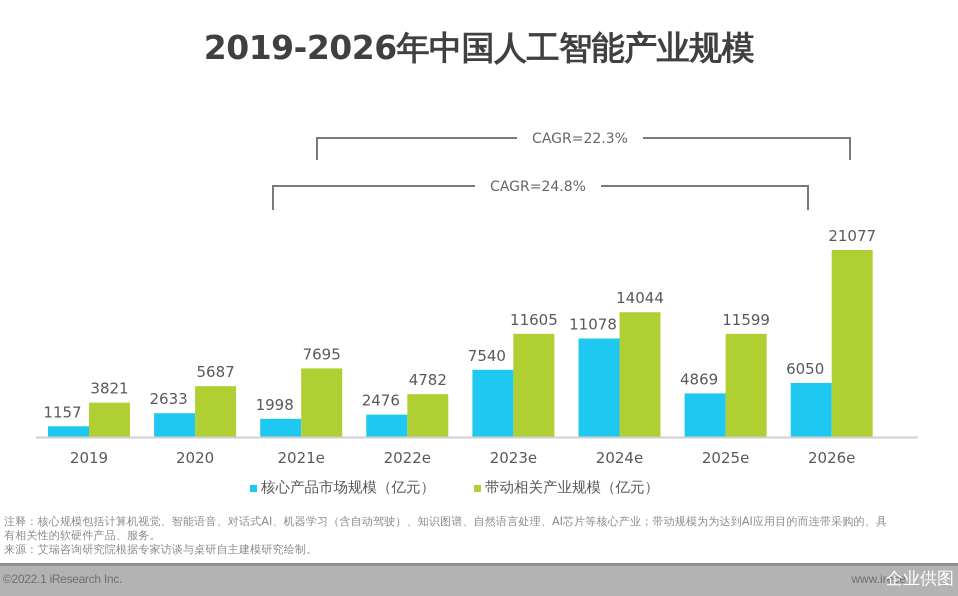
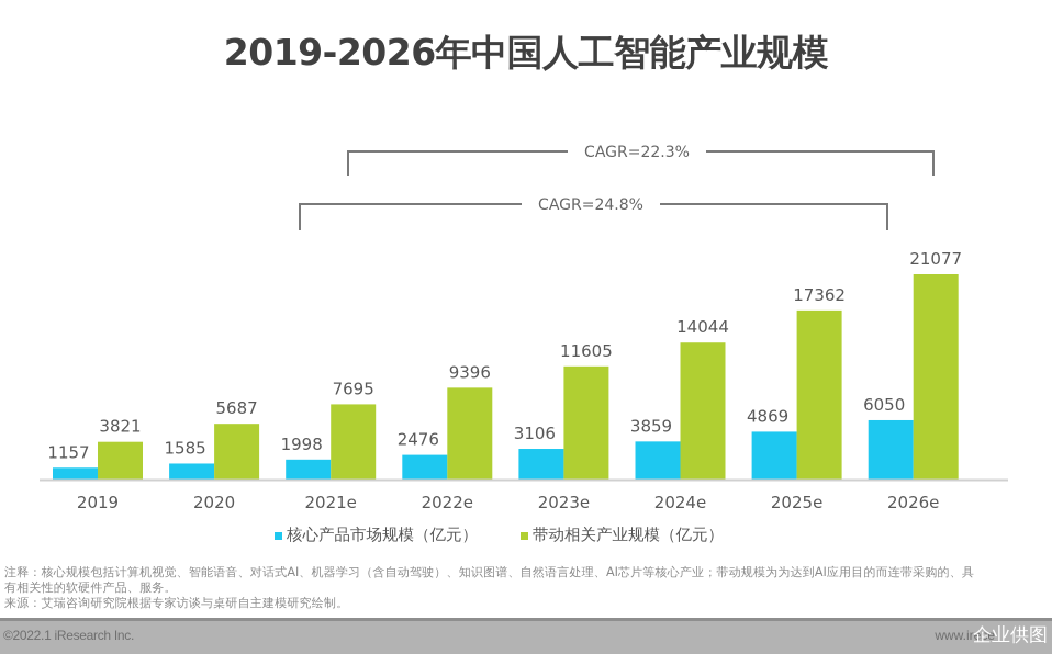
核心产品市场规模（亿元）/2020: 2633 -> 1585
带动相关产业规模（亿元）/2022e: 4782 -> 9396
核心产品市场规模（亿元）/2023e: 7540 -> 3106
核心产品市场规模（亿元）/2024e: 11078 -> 3859
带动相关产业规模（亿元）/2025e: 11599 -> 17362
